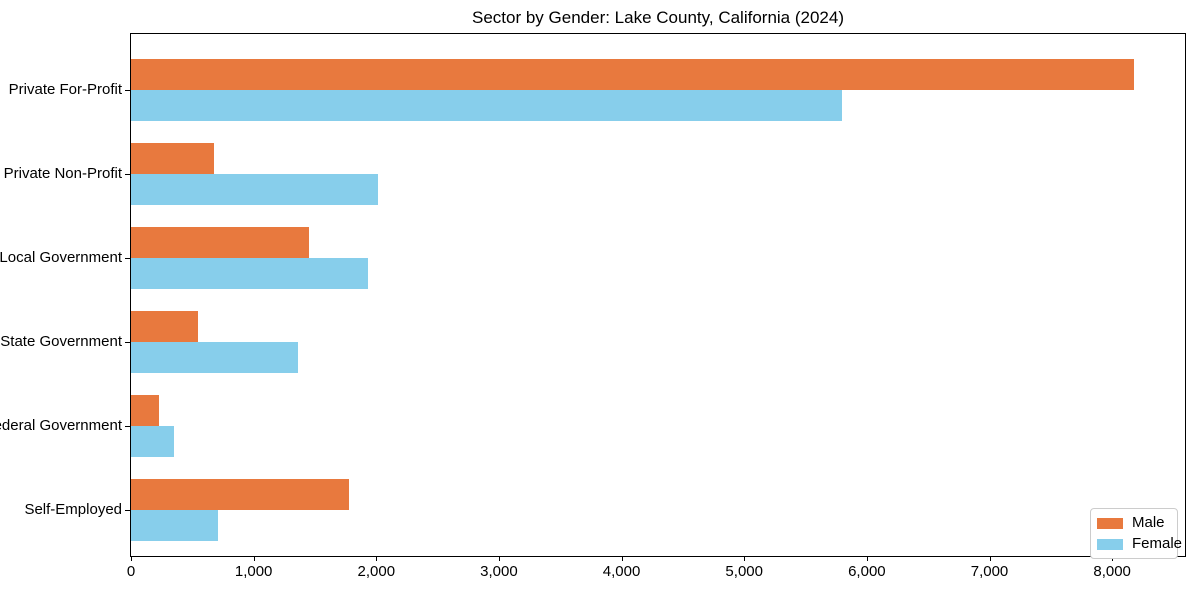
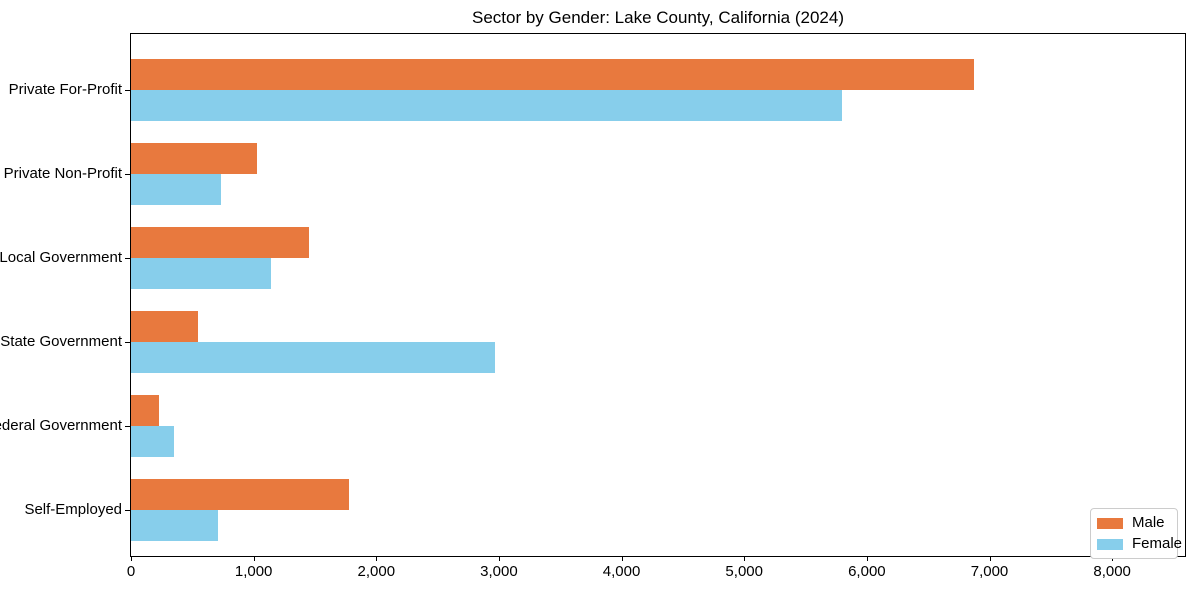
Male/Private For-Profit: 8180 -> 6870
Male/Private Non-Profit: 680 -> 1030
Female/Private Non-Profit: 2010 -> 730
Female/Local Government: 1930 -> 1140
Female/State Government: 1360 -> 2970
